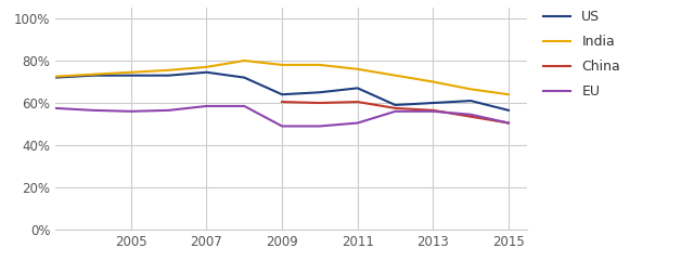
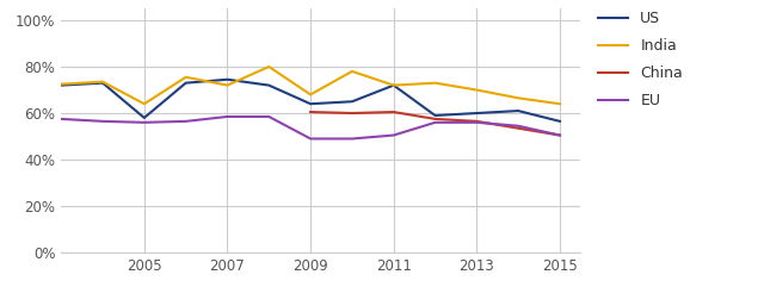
US/2005: 73% -> 58%
India/2005: 74% -> 64%
India/2007: 77% -> 72%
India/2009: 78% -> 68%
US/2011: 67% -> 72%
India/2011: 76% -> 72%
